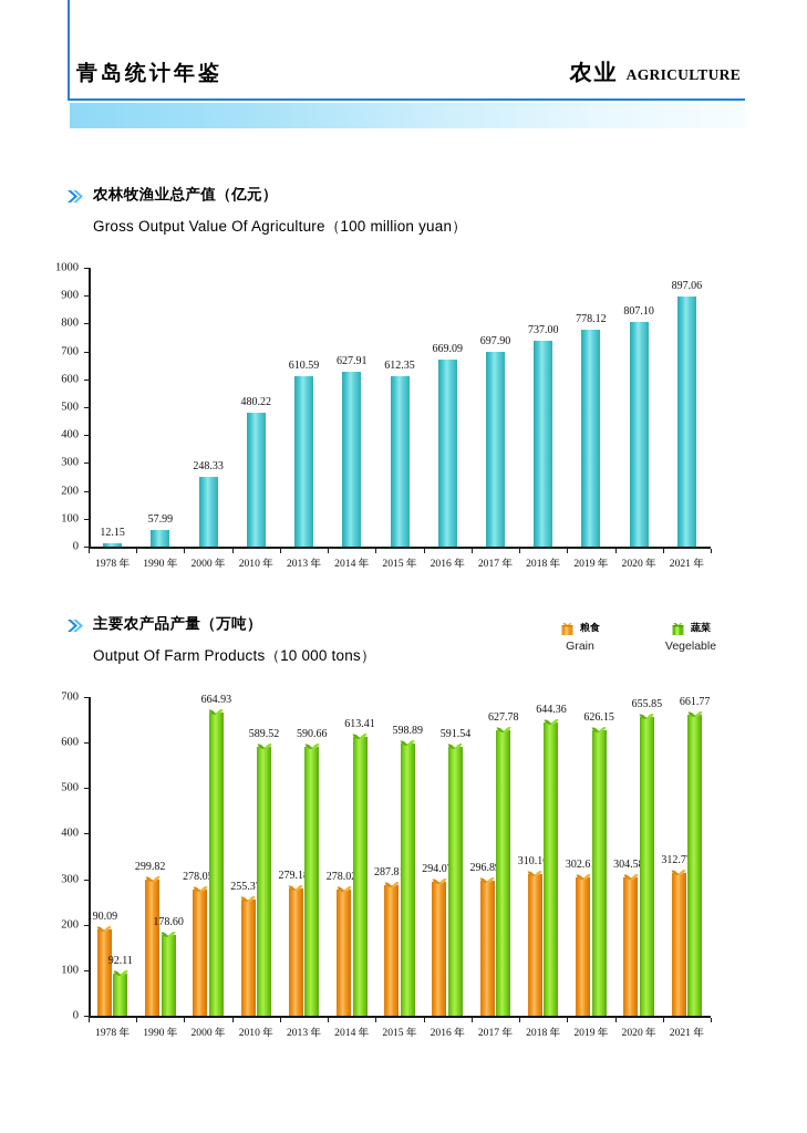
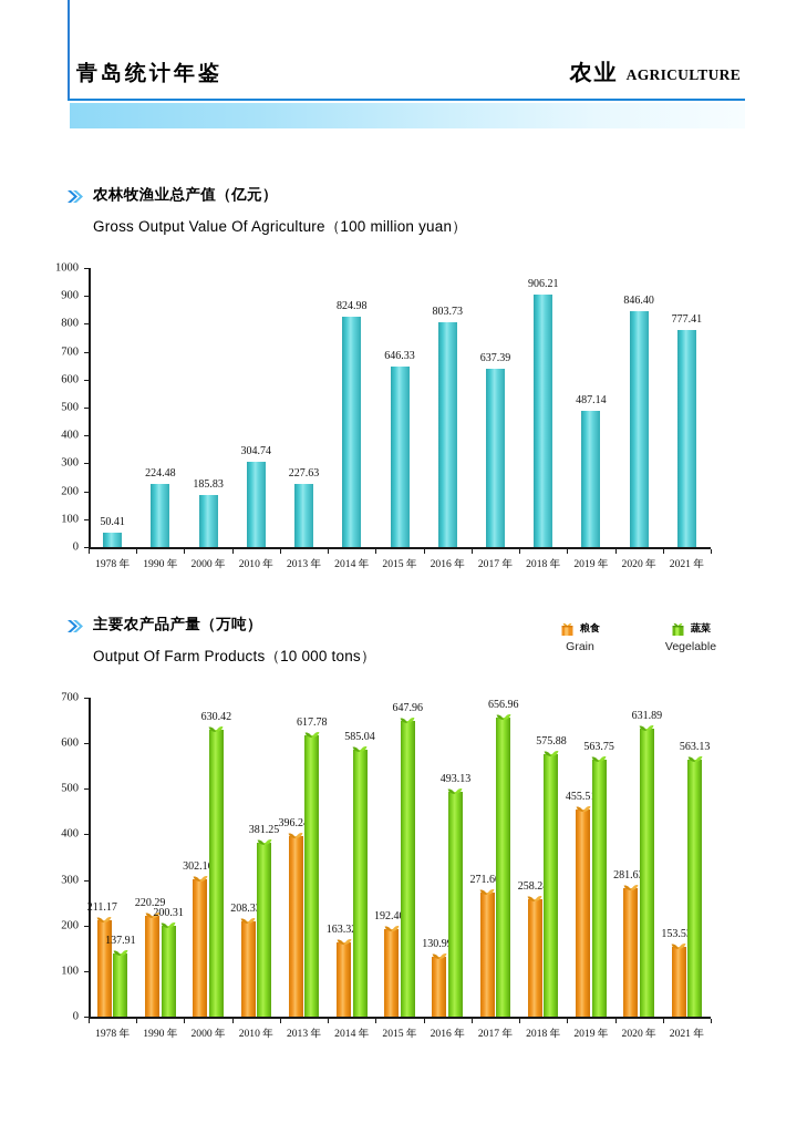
农林牧渔业总产值（亿元）/1978 年: 12.15 -> 50.41
农林牧渔业总产值（亿元）/1990 年: 57.99 -> 224.48
农林牧渔业总产值（亿元）/2000 年: 248.33 -> 185.83
农林牧渔业总产值（亿元）/2010 年: 480.22 -> 304.74
农林牧渔业总产值（亿元）/2013 年: 610.59 -> 227.63
农林牧渔业总产值（亿元）/2014 年: 627.91 -> 824.98
农林牧渔业总产值（亿元）/2015 年: 612.35 -> 646.33
农林牧渔业总产值（亿元）/2016 年: 669.09 -> 803.73
农林牧渔业总产值（亿元）/2017 年: 697.90 -> 637.39
农林牧渔业总产值（亿元）/2018 年: 737.00 -> 906.21
农林牧渔业总产值（亿元）/2019 年: 778.12 -> 487.14
农林牧渔业总产值（亿元）/2020 年: 807.10 -> 846.40
农林牧渔业总产值（亿元）/2021 年: 897.06 -> 777.41
主要农产品产量（万吨）/粮食/1978 年: 190.09 -> 211.17
主要农产品产量（万吨）/蔬菜/1978 年: 92.11 -> 137.91
主要农产品产量（万吨）/粮食/1990 年: 299.82 -> 220.29
主要农产品产量（万吨）/蔬菜/1990 年: 178.60 -> 200.31
主要农产品产量（万吨）/粮食/2000 年: 278.05 -> 302.16
主要农产品产量（万吨）/蔬菜/2000 年: 664.93 -> 630.42
主要农产品产量（万吨）/粮食/2010 年: 255.37 -> 208.33
主要农产品产量（万吨）/蔬菜/2010 年: 589.52 -> 381.25
主要农产品产量（万吨）/粮食/2013 年: 279.18 -> 396.24
主要农产品产量（万吨）/蔬菜/2013 年: 590.66 -> 617.78
主要农产品产量（万吨）/粮食/2014 年: 278.02 -> 163.32
主要农产品产量（万吨）/蔬菜/2014 年: 613.41 -> 585.04
主要农产品产量（万吨）/粮食/2015 年: 287.81 -> 192.40
主要农产品产量（万吨）/蔬菜/2015 年: 598.89 -> 647.96
主要农产品产量（万吨）/粮食/2016 年: 294.07 -> 130.99
主要农产品产量（万吨）/蔬菜/2016 年: 591.54 -> 493.13
主要农产品产量（万吨）/粮食/2017 年: 296.89 -> 271.60
主要农产品产量（万吨）/蔬菜/2017 年: 627.78 -> 656.96
主要农产品产量（万吨）/粮食/2018 年: 310.10 -> 258.24
主要农产品产量（万吨）/蔬菜/2018 年: 644.36 -> 575.88
主要农产品产量（万吨）/粮食/2019 年: 302.61 -> 455.51
主要农产品产量（万吨）/蔬菜/2019 年: 626.15 -> 563.75
主要农产品产量（万吨）/粮食/2020 年: 304.58 -> 281.63
主要农产品产量（万吨）/蔬菜/2020 年: 655.85 -> 631.89
主要农产品产量（万吨）/粮食/2021 年: 312.77 -> 153.53
主要农产品产量（万吨）/蔬菜/2021 年: 661.77 -> 563.13
